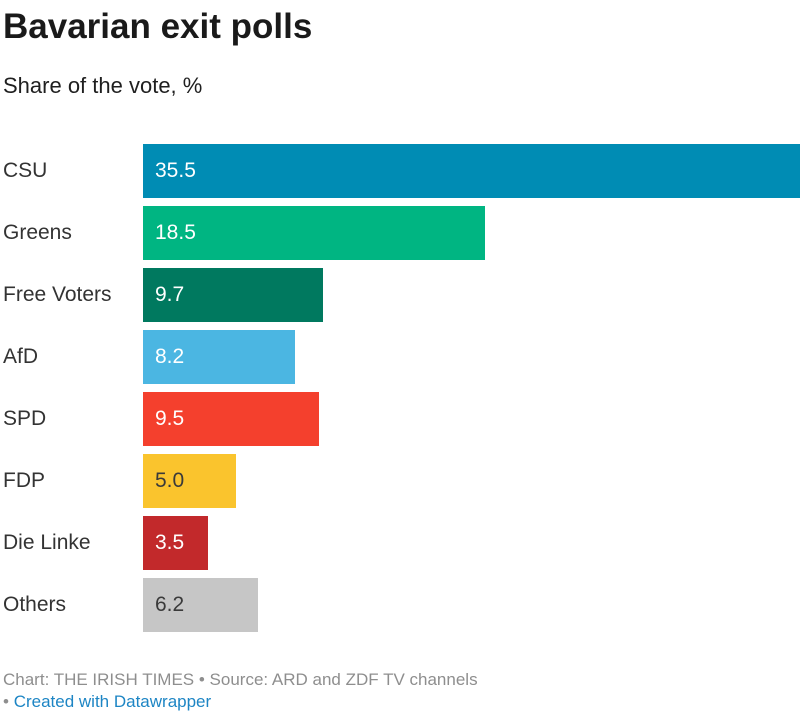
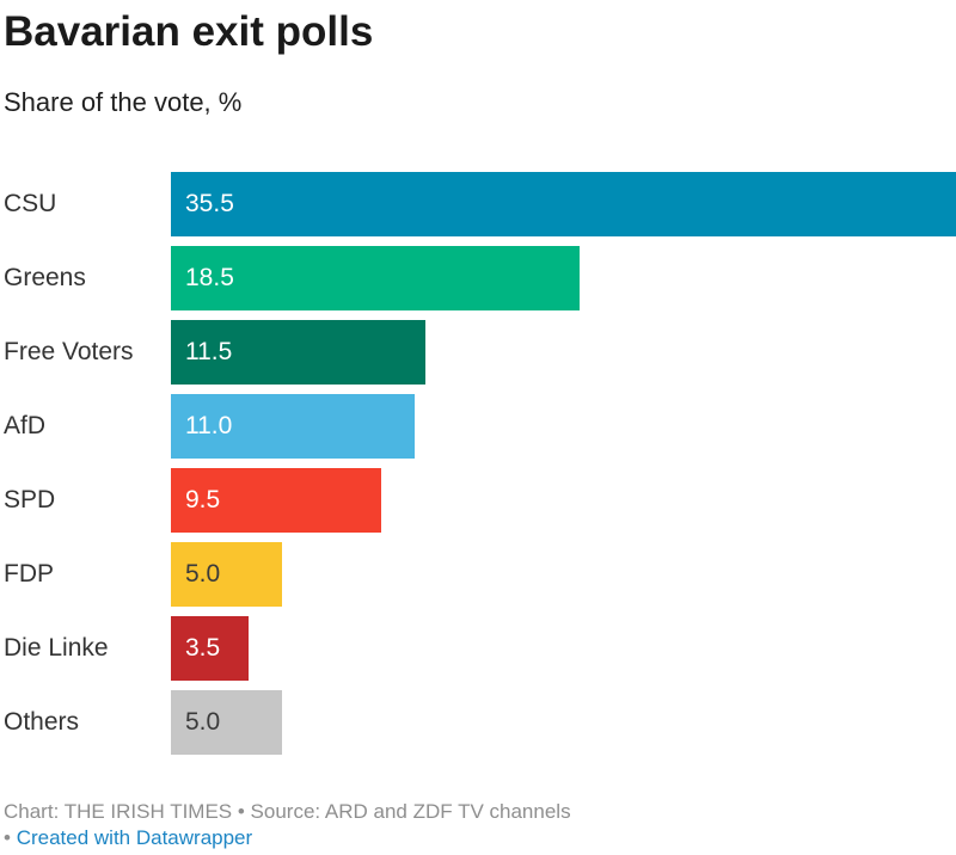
Free Voters: 9.7 -> 11.5
AfD: 8.2 -> 11.0
Others: 6.2 -> 5.0
